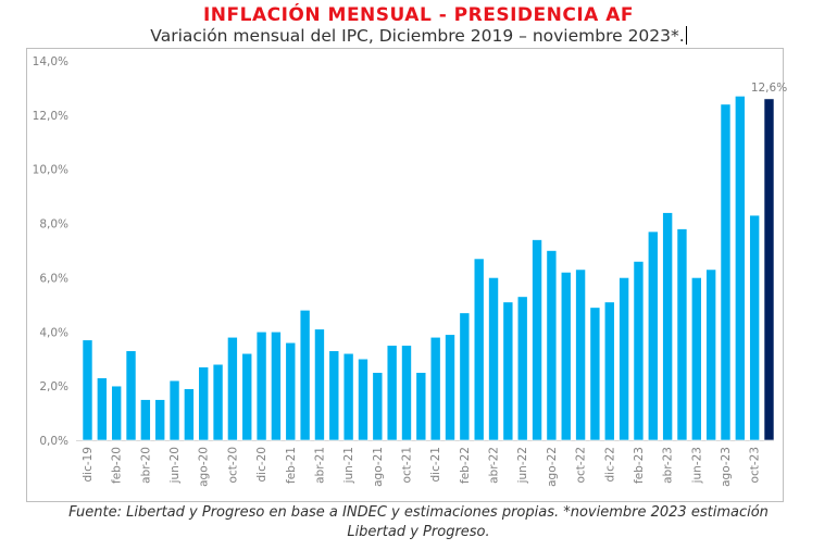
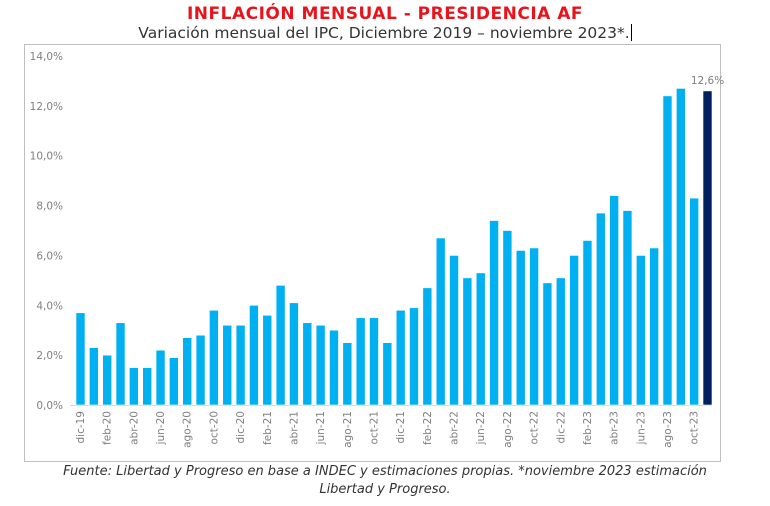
dic-20: 4,0% -> 3,2%
